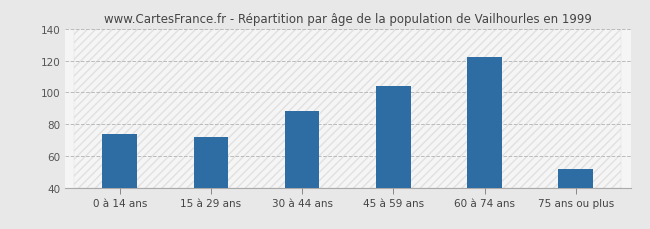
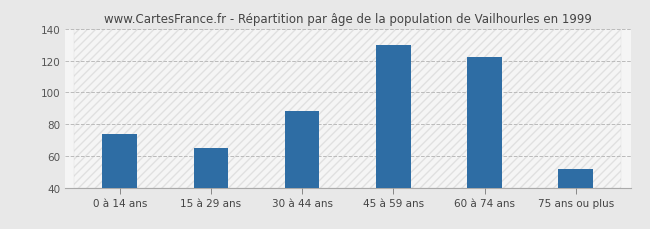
15 à 29 ans: 72 -> 65
45 à 59 ans: 104 -> 130
